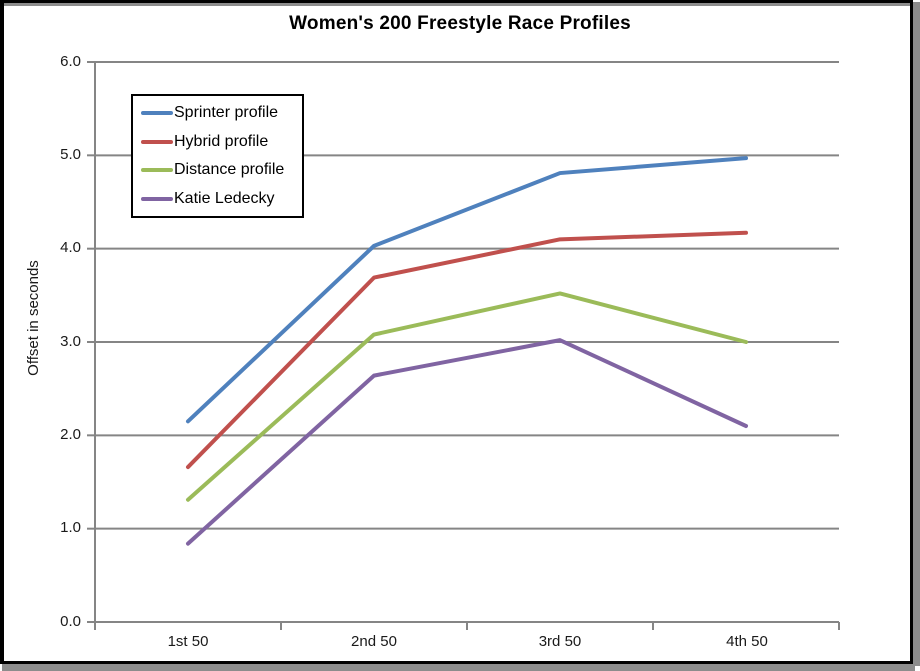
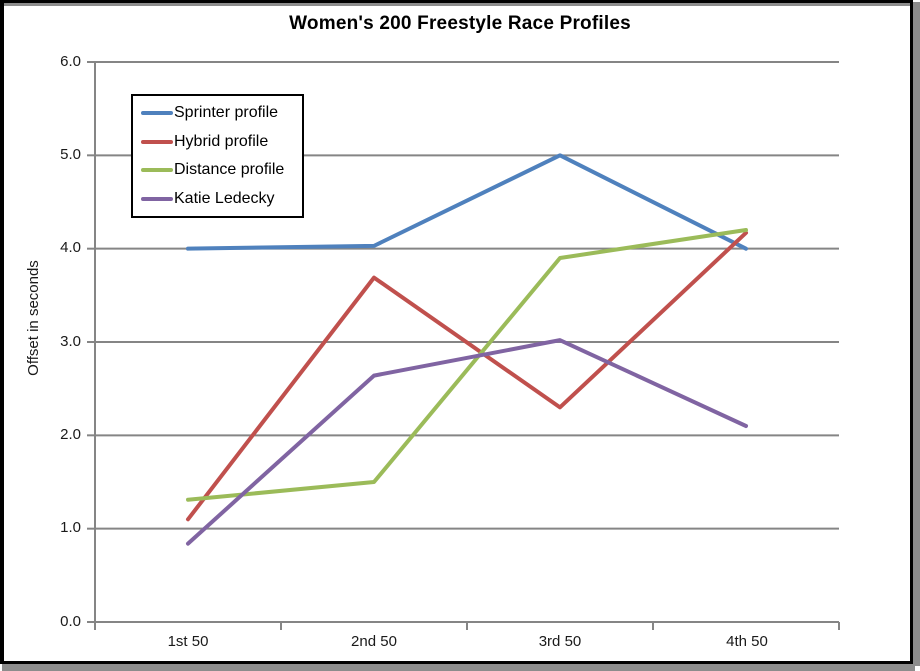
Sprinter profile/1st 50: 2.1 -> 4.0
Hybrid profile/1st 50: 1.7 -> 1.1
Distance profile/2nd 50: 3.1 -> 1.5
Sprinter profile/3rd 50: 4.8 -> 5.0
Hybrid profile/3rd 50: 4.1 -> 2.3
Distance profile/3rd 50: 3.5 -> 3.9
Sprinter profile/4th 50: 5.0 -> 4.0
Distance profile/4th 50: 3.0 -> 4.2
